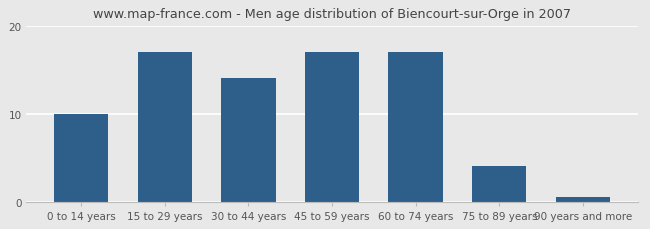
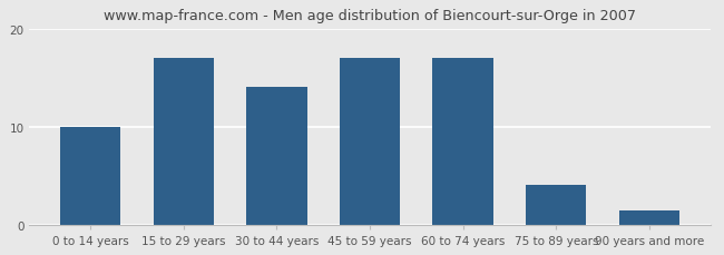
90 years and more: 0.5 -> 1.4
